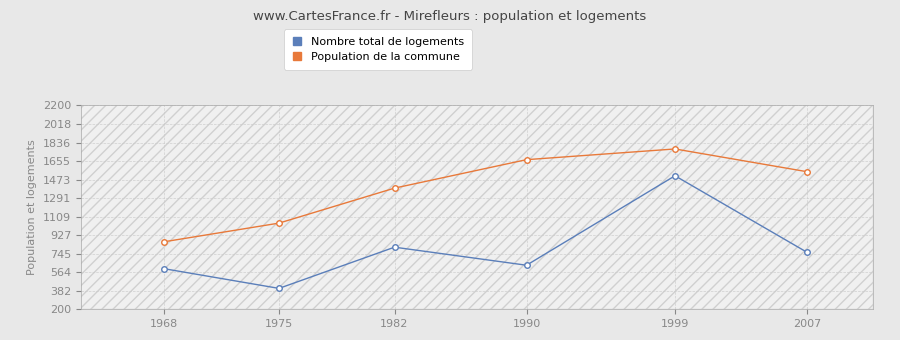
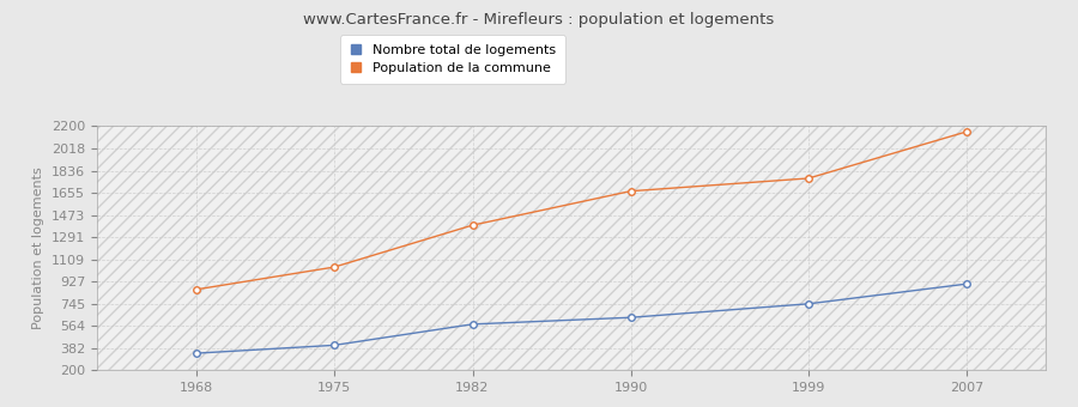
Nombre total de logements/1968: 600 -> 340
Nombre total de logements/1982: 810 -> 580
Nombre total de logements/1999: 1510 -> 740
Nombre total de logements/2007: 760 -> 910
Population de la commune/2007: 1550 -> 2160
